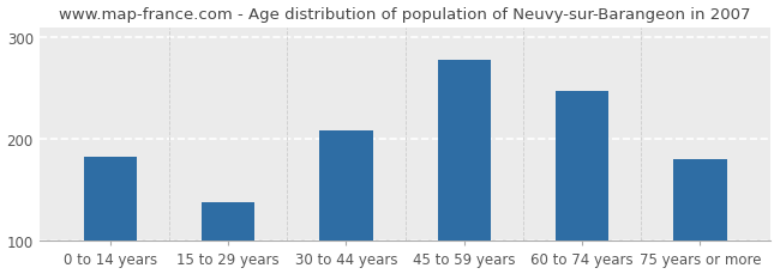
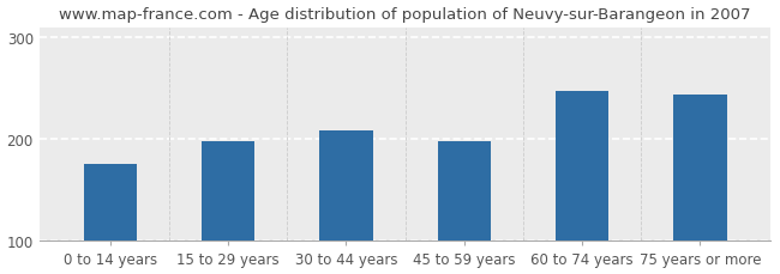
0 to 14 years: 183 -> 176
15 to 29 years: 138 -> 198
45 to 59 years: 278 -> 198
75 years or more: 180 -> 244
